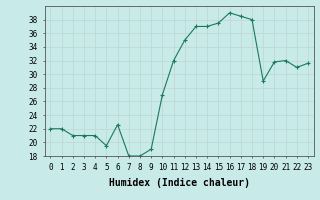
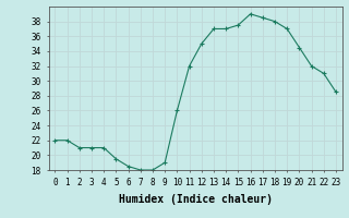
6: 22.6 -> 18.5
10: 27.0 -> 26.0
19: 29.0 -> 37.0
20: 31.8 -> 34.5
23: 31.6 -> 28.5
